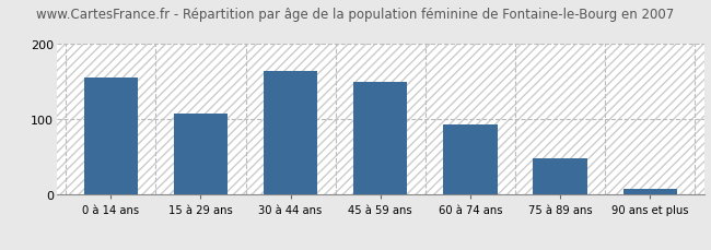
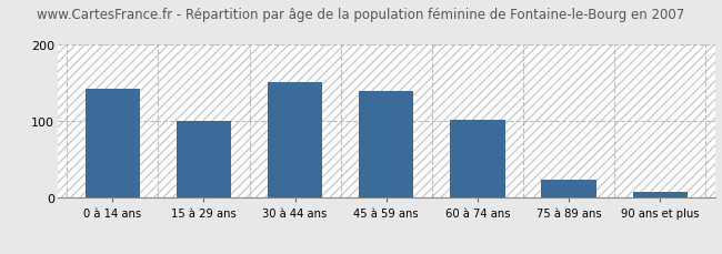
0 à 14 ans: 155 -> 142
15 à 29 ans: 108 -> 100
30 à 44 ans: 165 -> 152
45 à 59 ans: 150 -> 140
60 à 74 ans: 93 -> 102
75 à 89 ans: 48 -> 24
